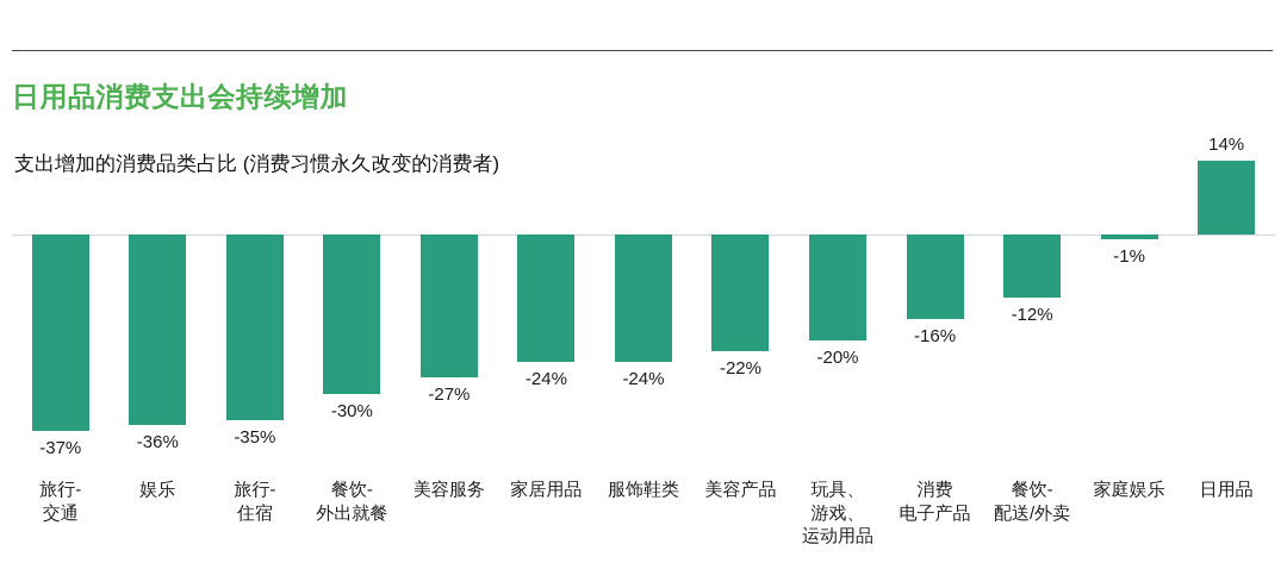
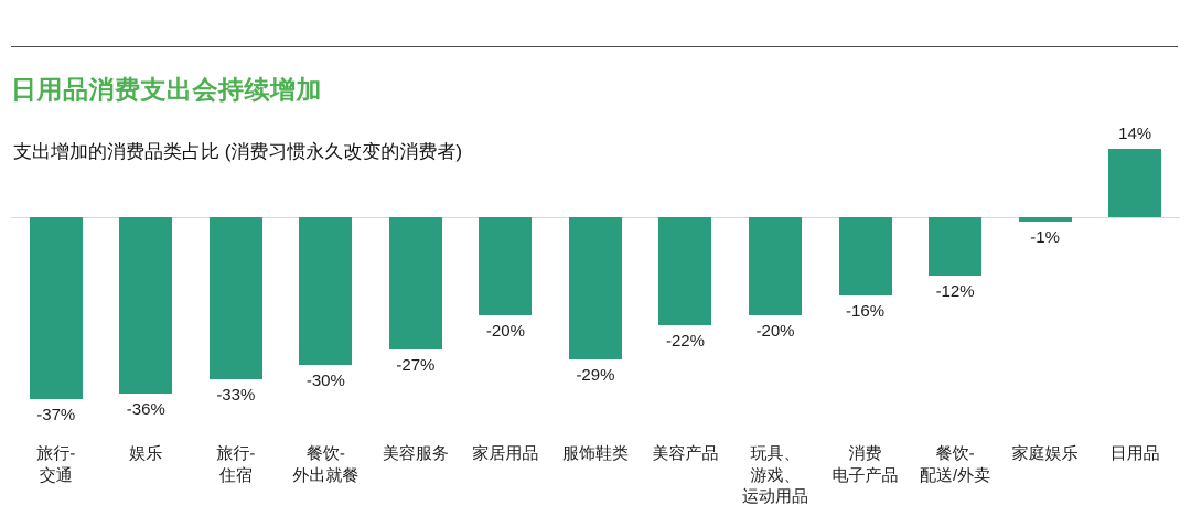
旅行- 住宿: -35% -> -33%
家居用品: -24% -> -20%
服饰鞋类: -24% -> -29%
